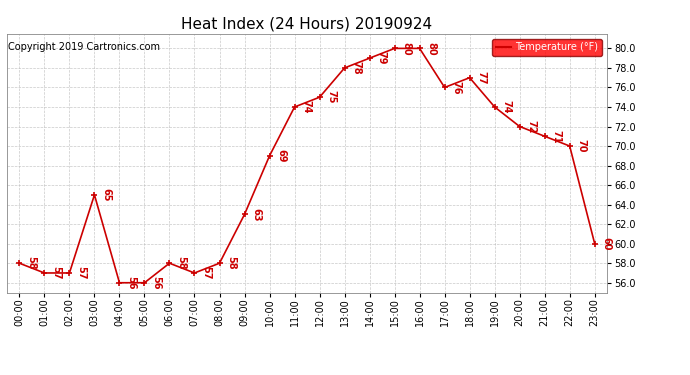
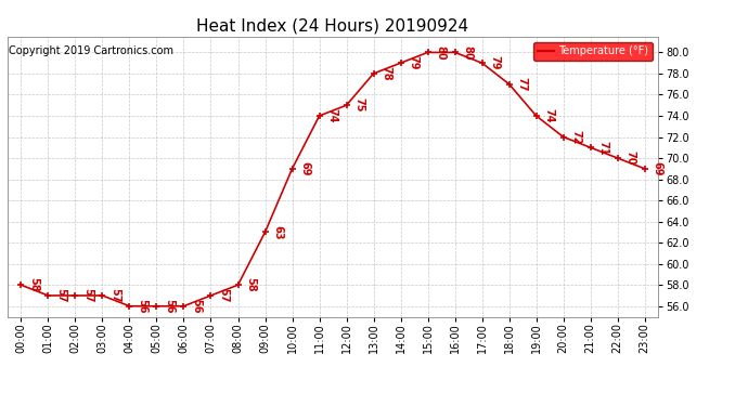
03:00: 65 -> 57
06:00: 58 -> 56
17:00: 76 -> 79
23:00: 60 -> 69
